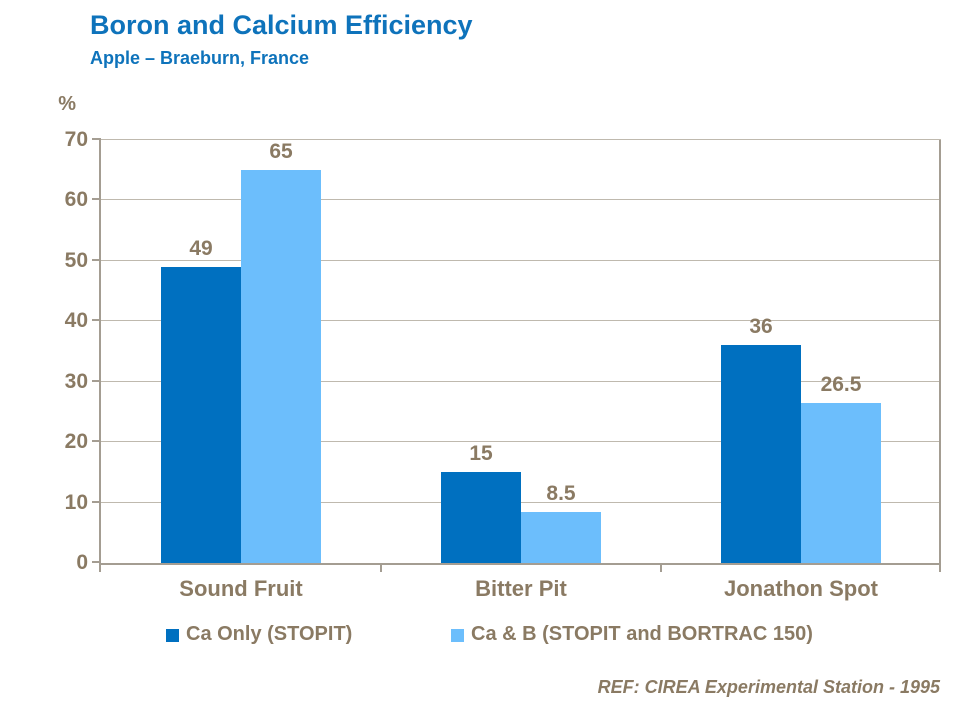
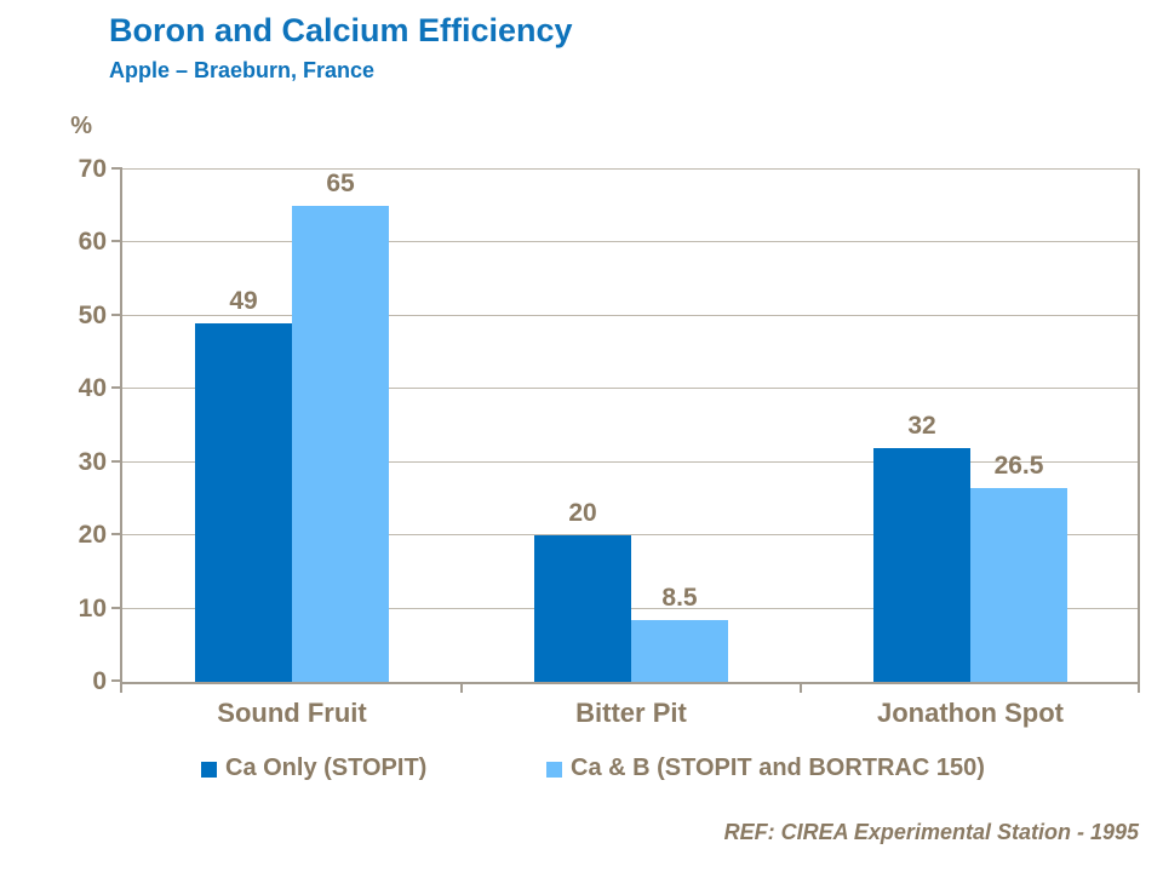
Ca Only (STOPIT)/Bitter Pit: 15 -> 20
Ca Only (STOPIT)/Jonathon Spot: 36 -> 32
